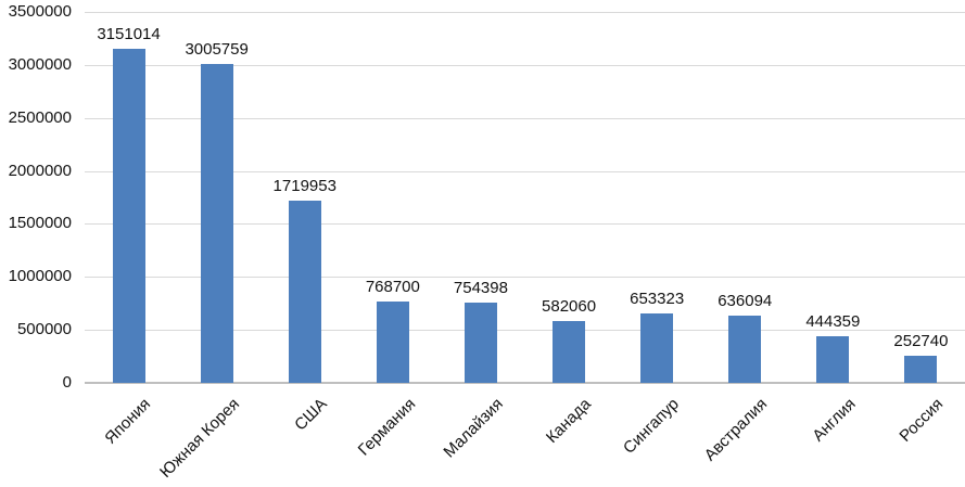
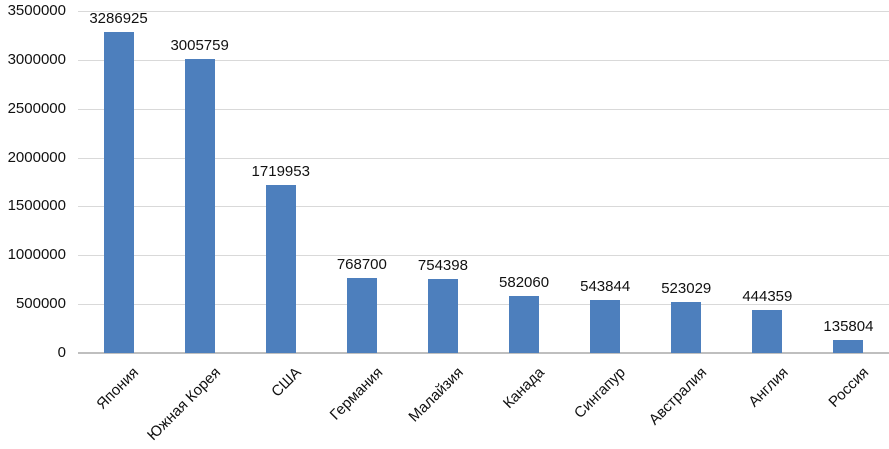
Япония: 3151014 -> 3286925
Сингапур: 653323 -> 543844
Австралия: 636094 -> 523029
Россия: 252740 -> 135804
